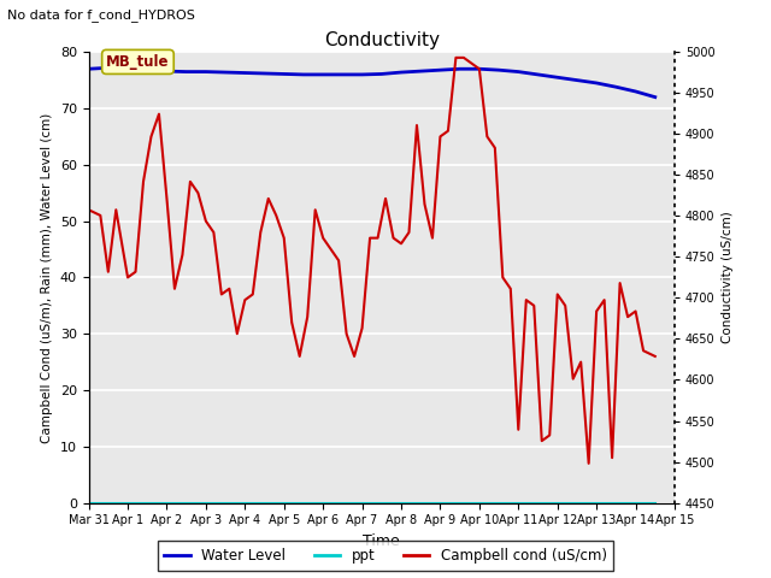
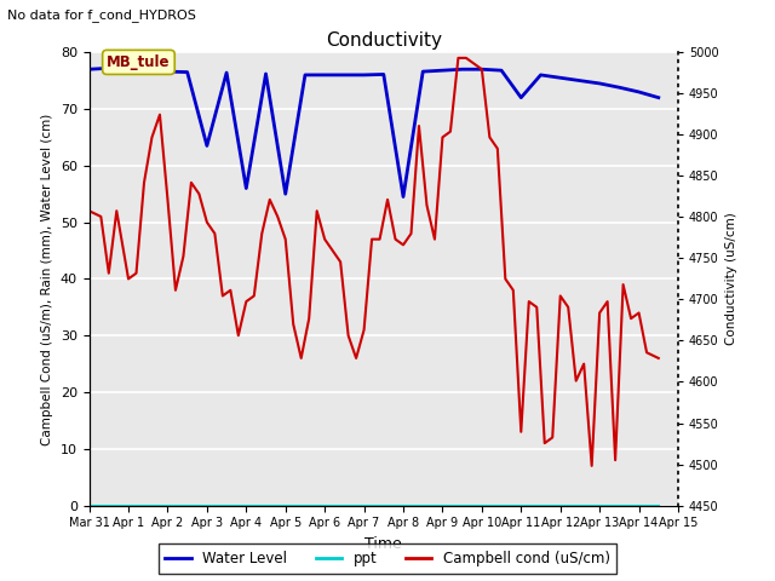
Water Level/Apr 3: 76.5 -> 63.5
Water Level/Apr 4: 76.3 -> 56.0
Water Level/Apr 5: 76.1 -> 55.0
Water Level/Apr 8: 76.4 -> 54.5
Water Level/Apr 11: 76.5 -> 72.0
